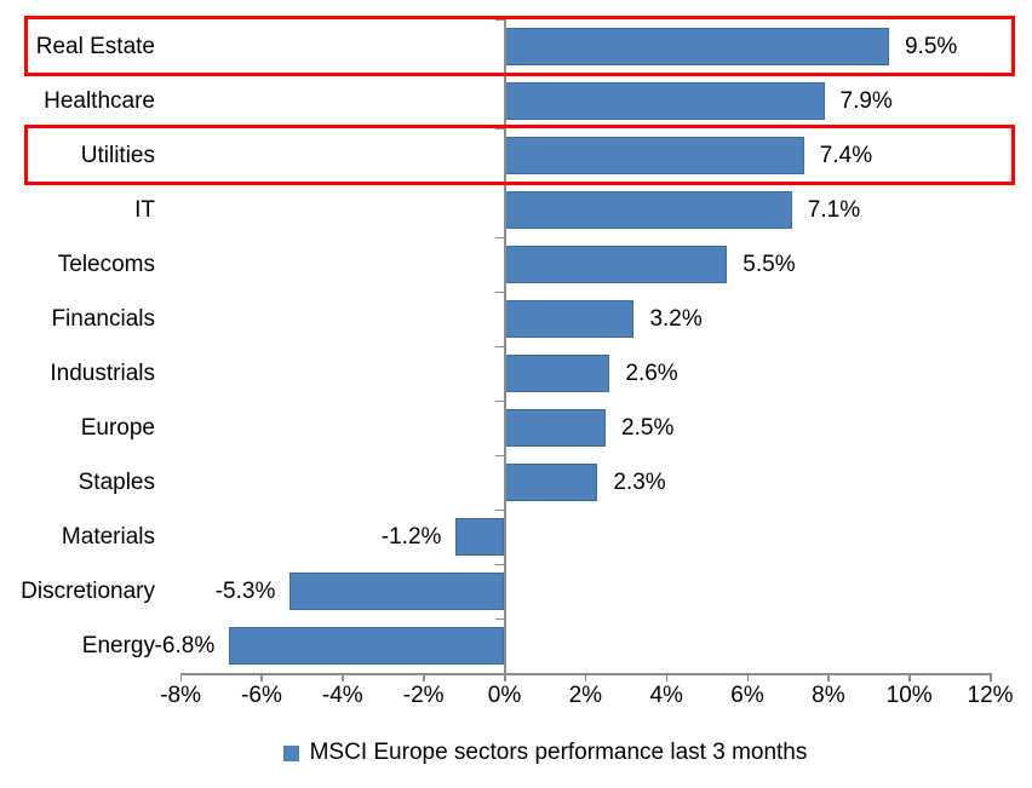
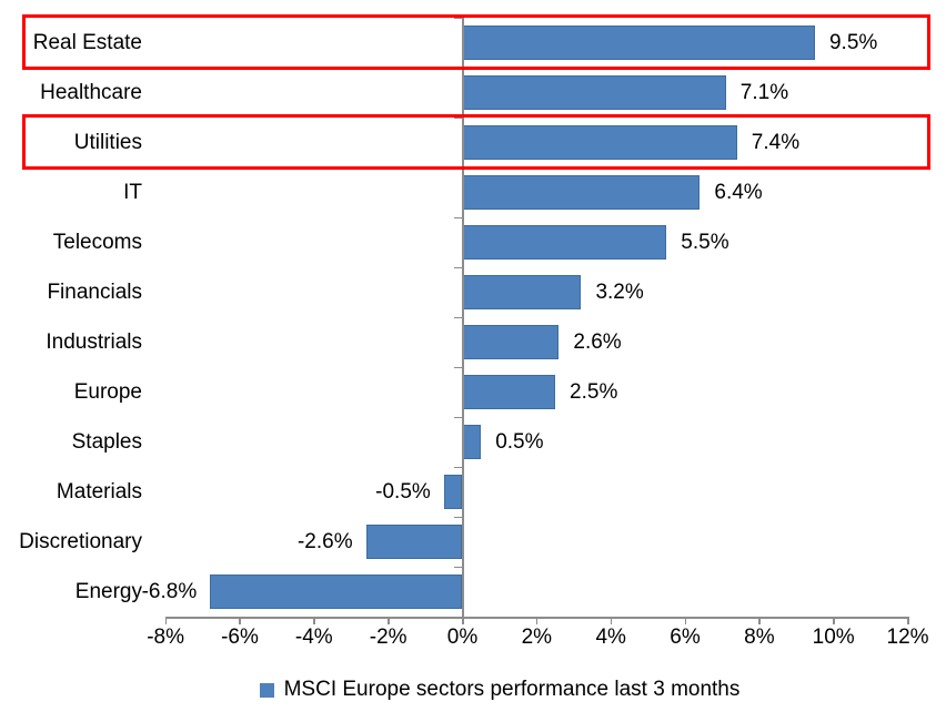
Healthcare: 7.9% -> 7.1%
IT: 7.1% -> 6.4%
Staples: 2.3% -> 0.5%
Materials: -1.2% -> -0.5%
Discretionary: -5.3% -> -2.6%
